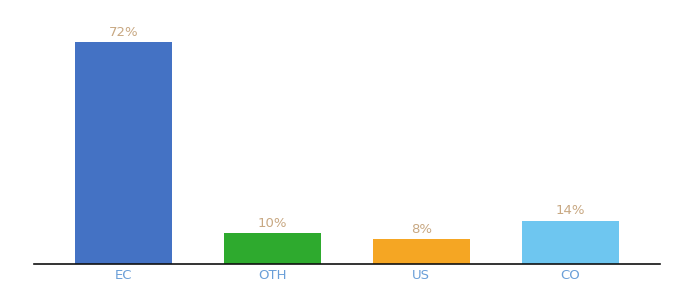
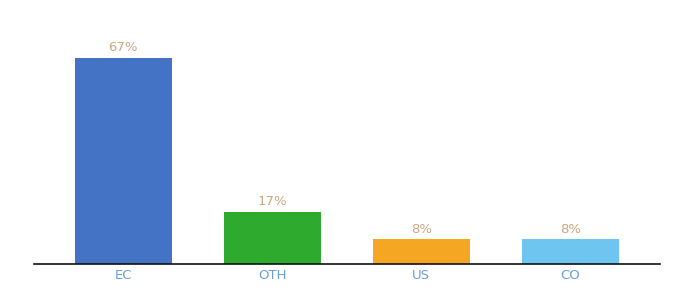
EC: 72% -> 67%
OTH: 10% -> 17%
CO: 14% -> 8%
